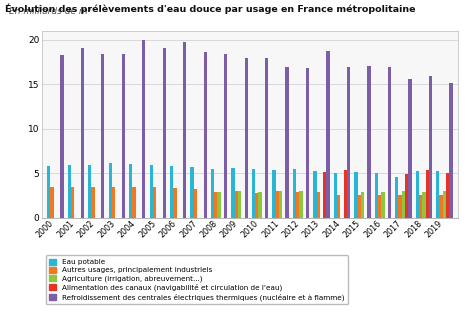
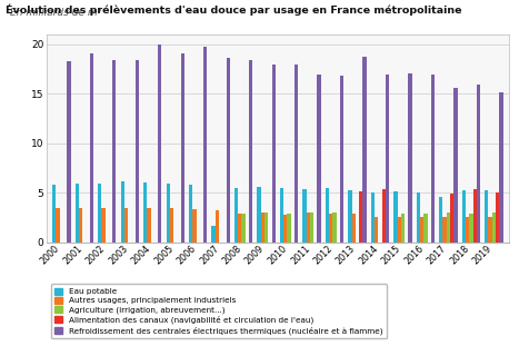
Eau potable/2007: 5.7 -> 1.6
